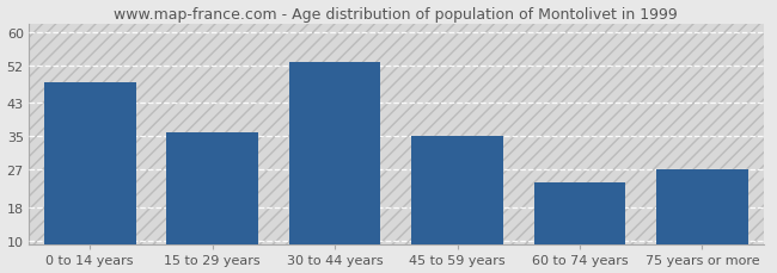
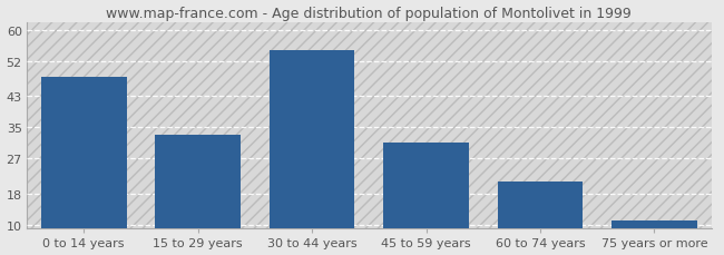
15 to 29 years: 36 -> 33
30 to 44 years: 53 -> 55
45 to 59 years: 35 -> 31
60 to 74 years: 24 -> 21
75 years or more: 27 -> 11
